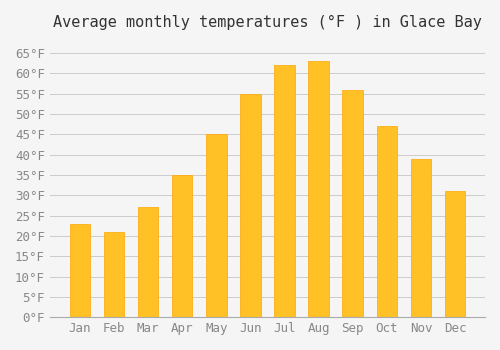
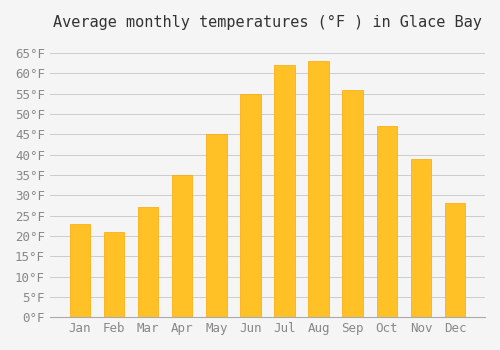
Dec: 31°F -> 28°F
